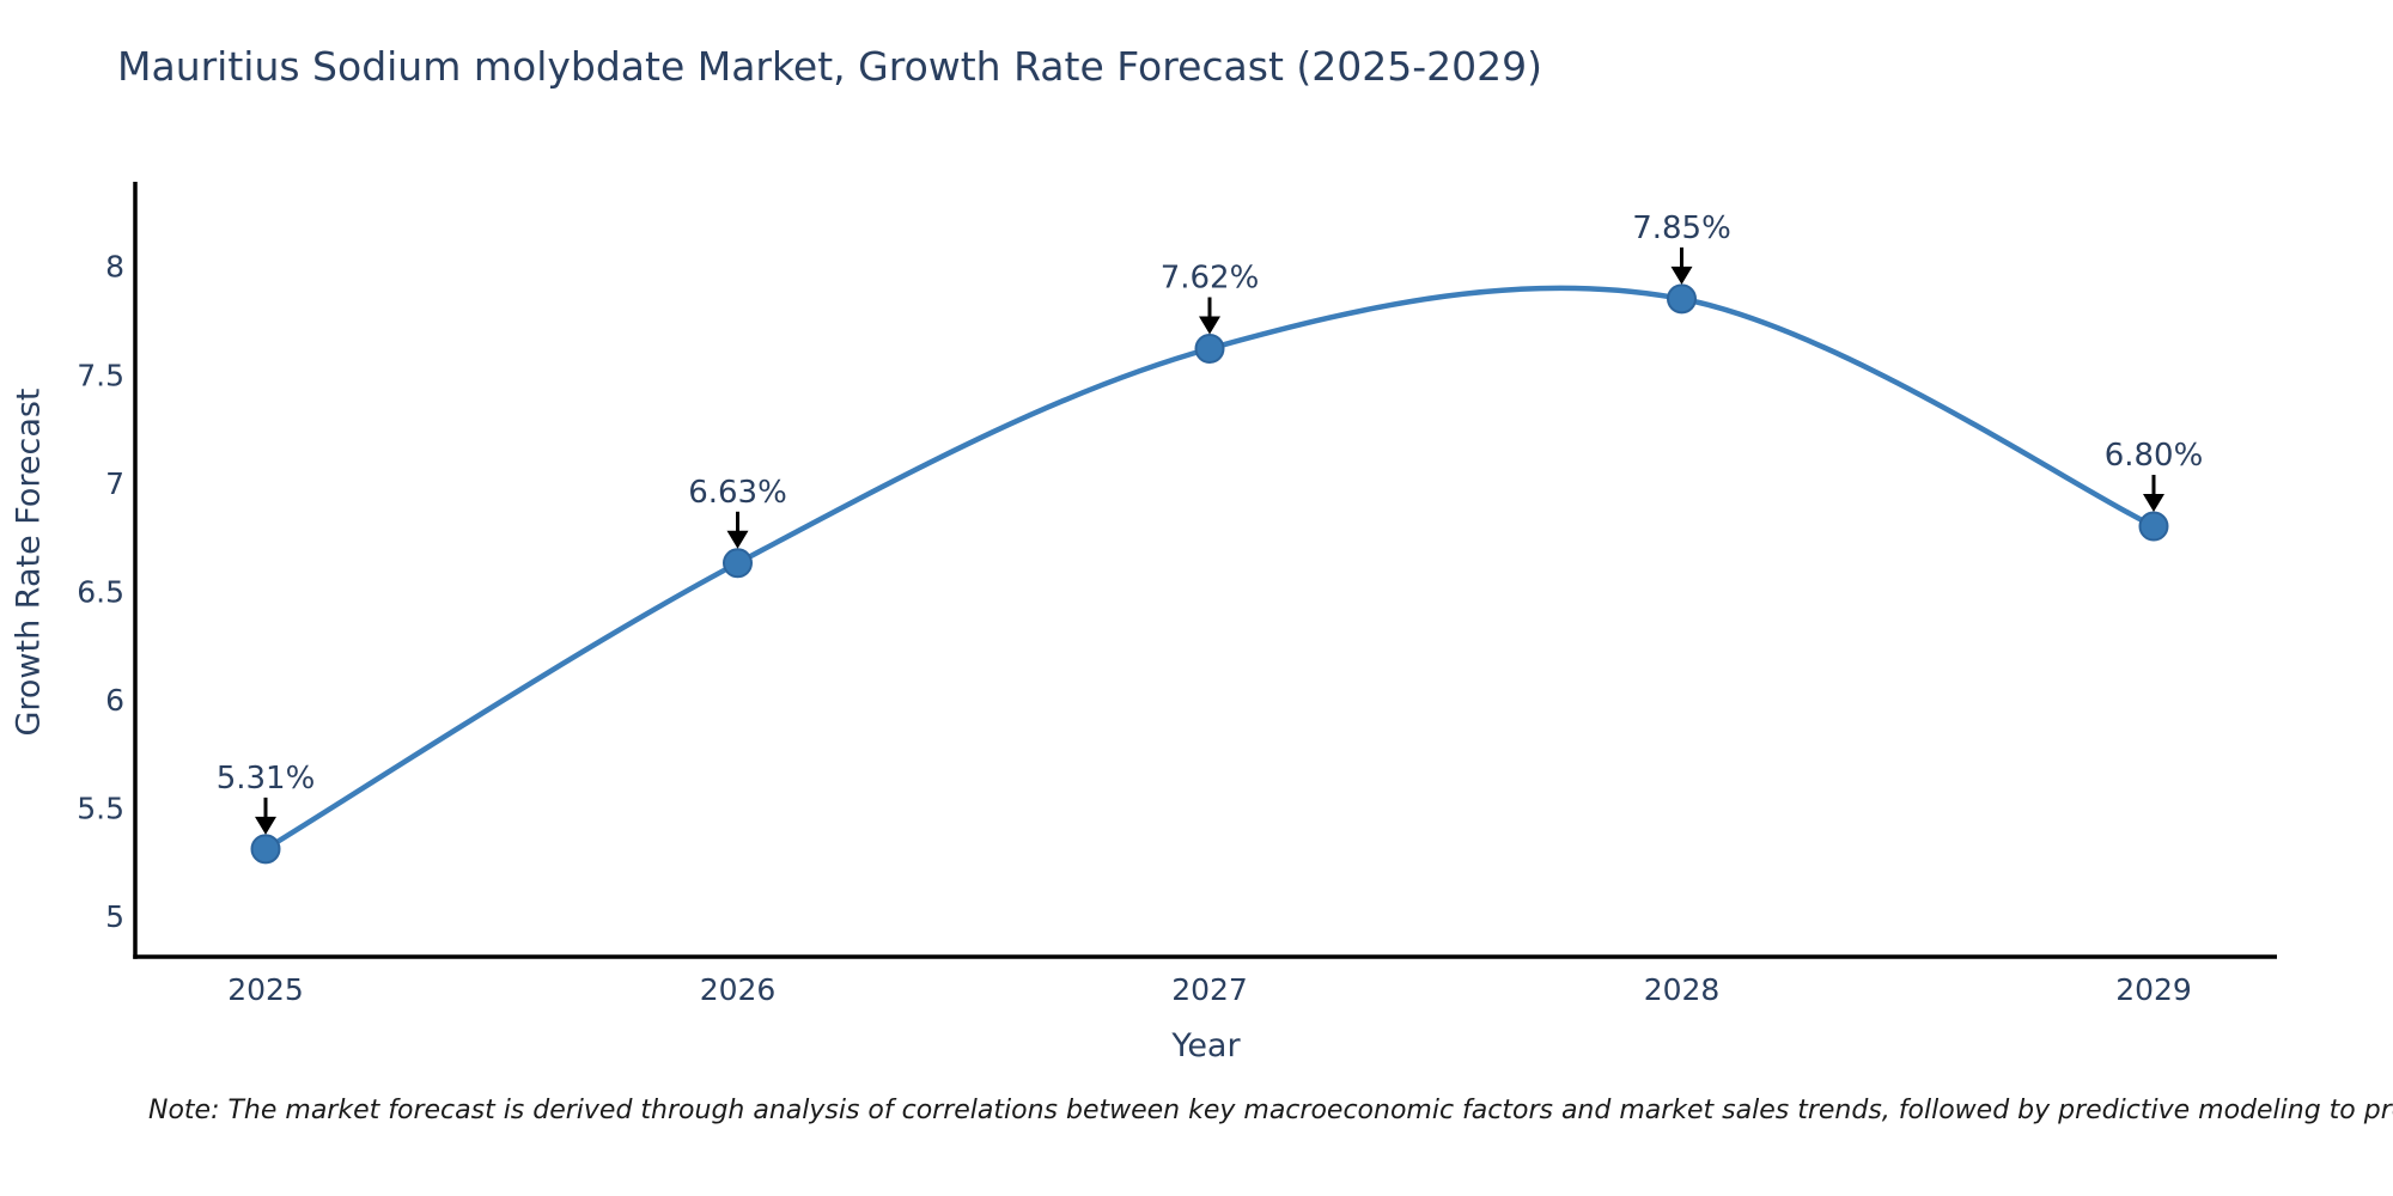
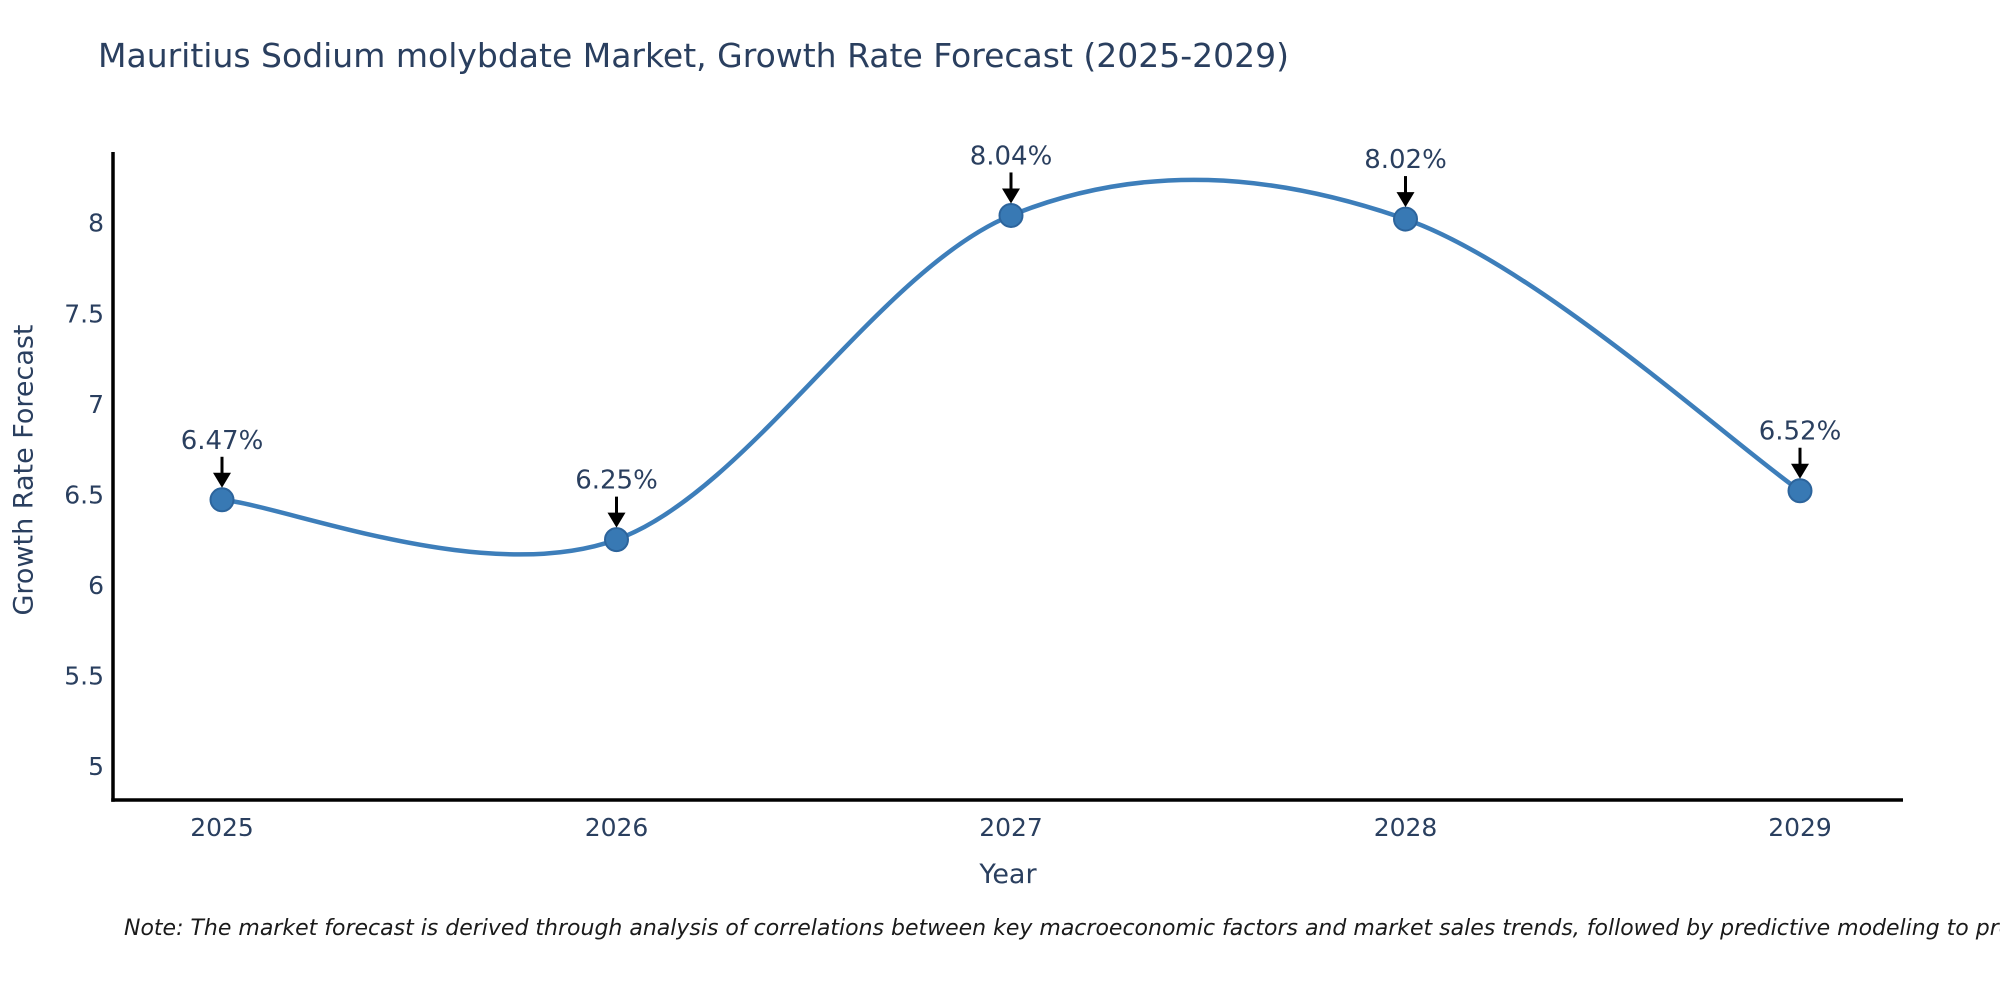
2025: 5.31% -> 6.47%
2026: 6.63% -> 6.25%
2027: 7.62% -> 8.04%
2028: 7.85% -> 8.02%
2029: 6.80% -> 6.52%
